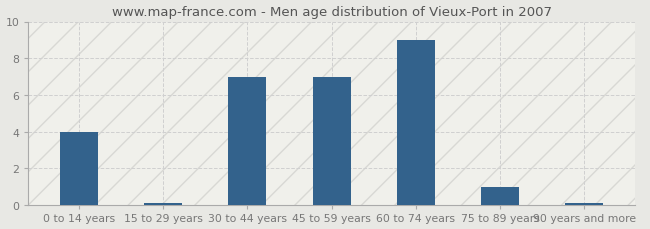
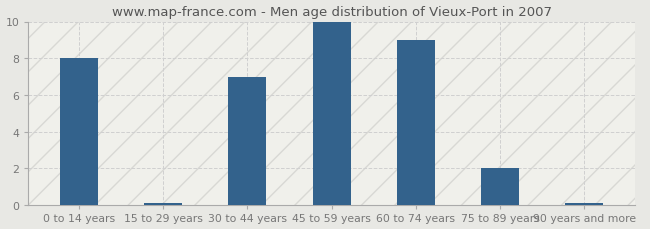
0 to 14 years: 4.0 -> 8.0
45 to 59 years: 7.0 -> 10.0
75 to 89 years: 1.0 -> 2.0
